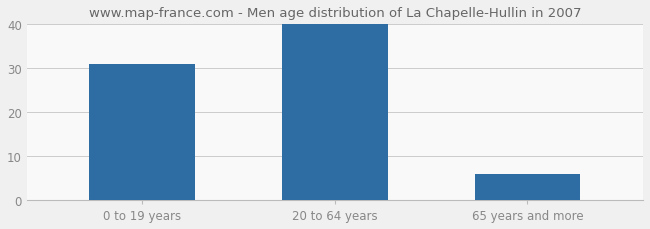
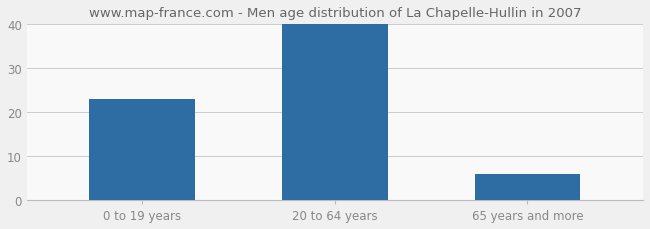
0 to 19 years: 31 -> 23
